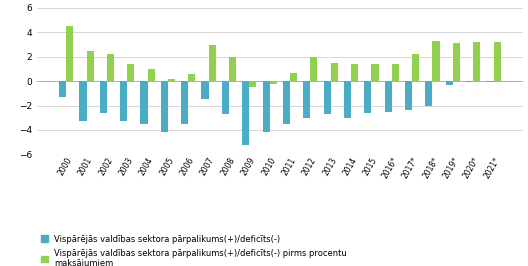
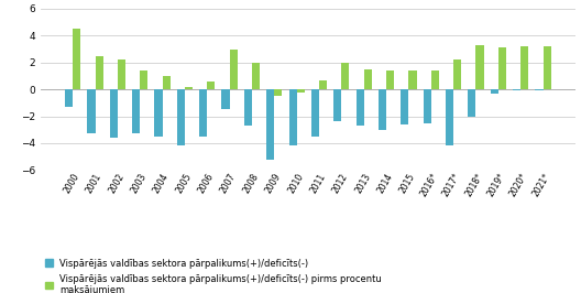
Vispārējās valdības sektora pārpalikums(+)/deficīts(-)/2002: -2.6 -> -3.6
Vispārējās valdības sektora pārpalikums(+)/deficīts(-)/2012: -3.0 -> -2.4
Vispārējās valdības sektora pārpalikums(+)/deficīts(-)/2017*: -2.4 -> -4.2
